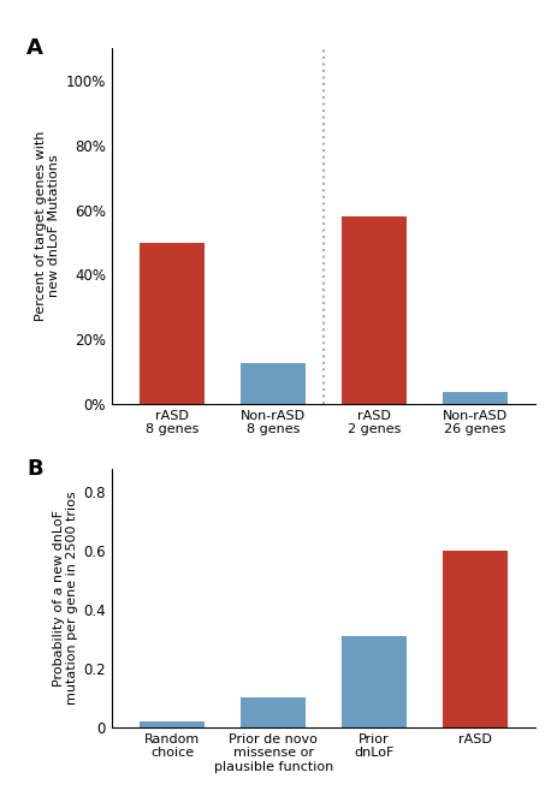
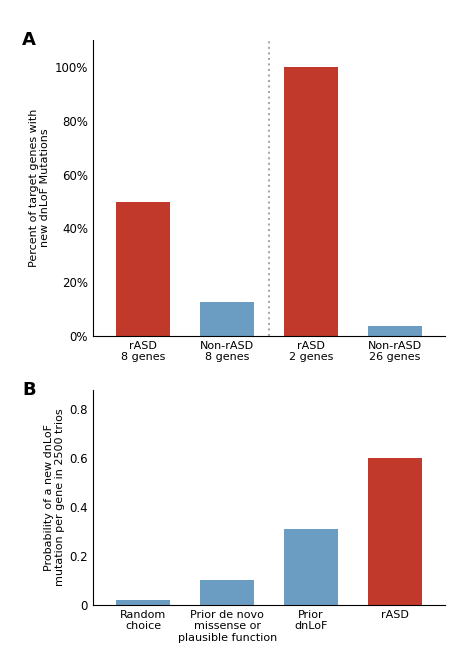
rASD 2 genes: 58.0% -> 100.0%
